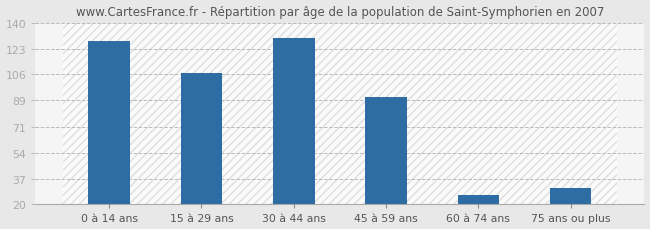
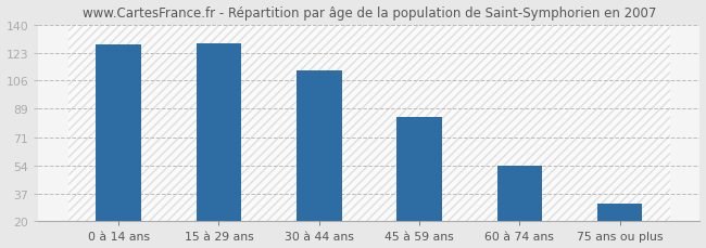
15 à 29 ans: 107 -> 129
30 à 44 ans: 130 -> 112
45 à 59 ans: 91 -> 84
60 à 74 ans: 26 -> 54
